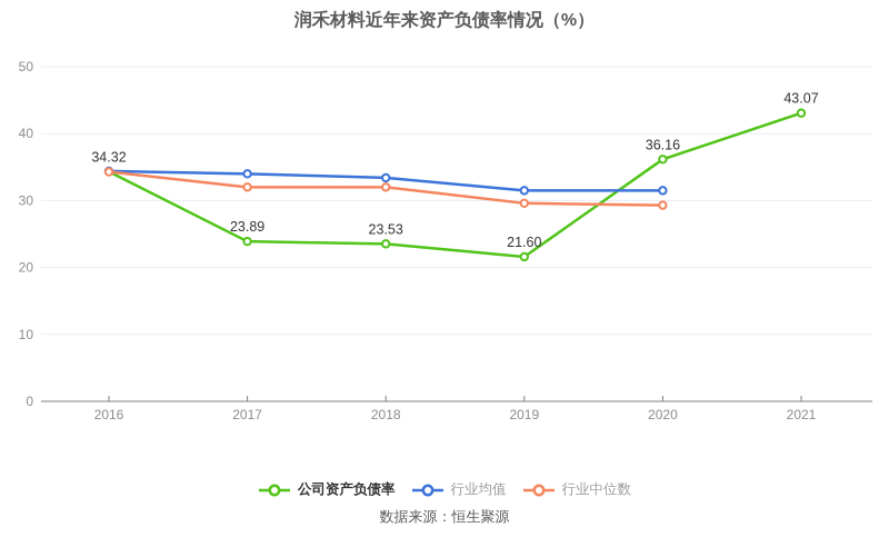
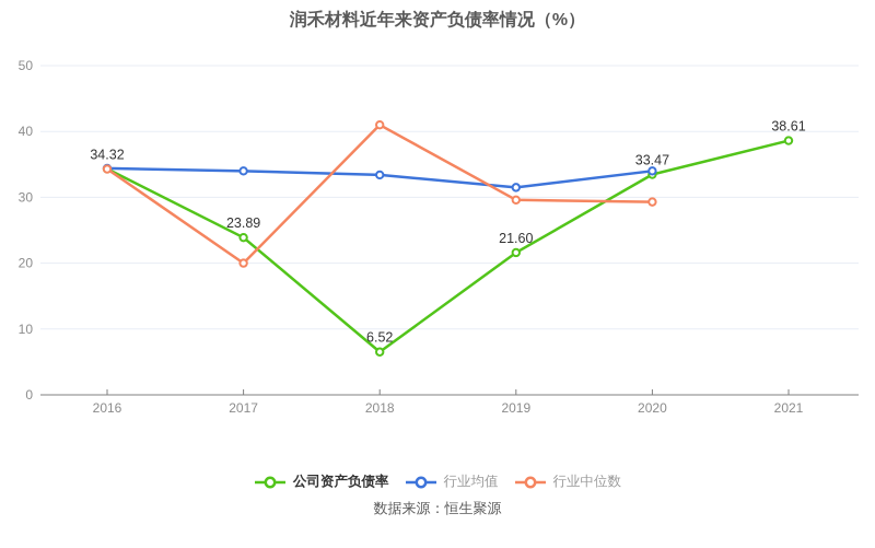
行业中位数/2017: 32 -> 20
公司资产负债率/2018: 23.53 -> 6.52
行业中位数/2018: 32 -> 41
公司资产负债率/2020: 36.16 -> 33.47
行业均值/2020: 32 -> 34
公司资产负债率/2021: 43.07 -> 38.61
